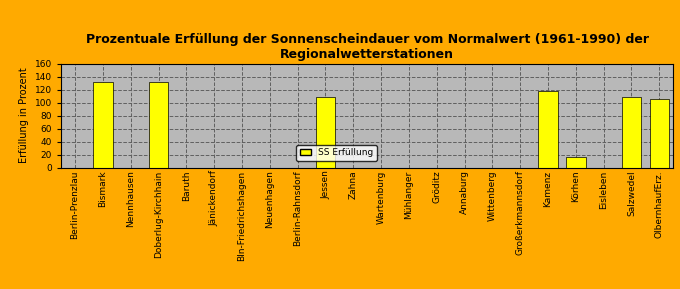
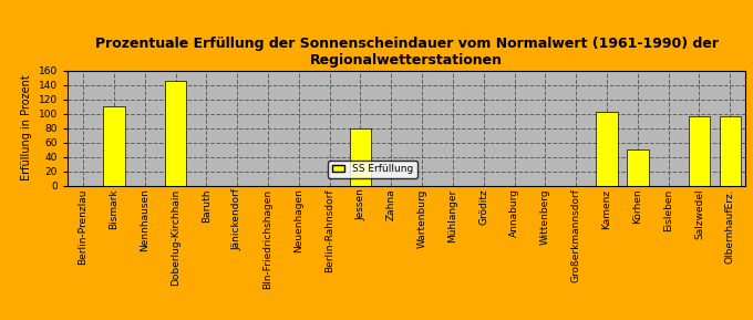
Bismark: 132 -> 110
Doberlug-Kirchhain: 132 -> 145
Jessen: 108 -> 80
Kamenz: 118 -> 103
Körhen: 16 -> 50
Salzwedel: 108 -> 97
OlbernhaufErz.: 106 -> 97
